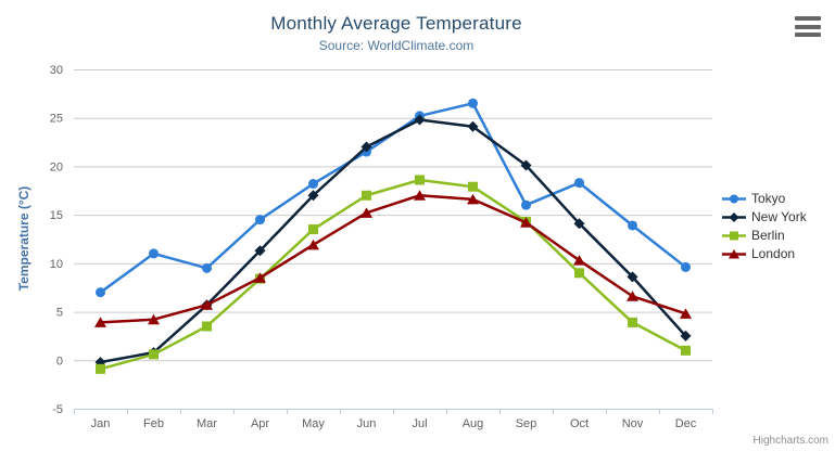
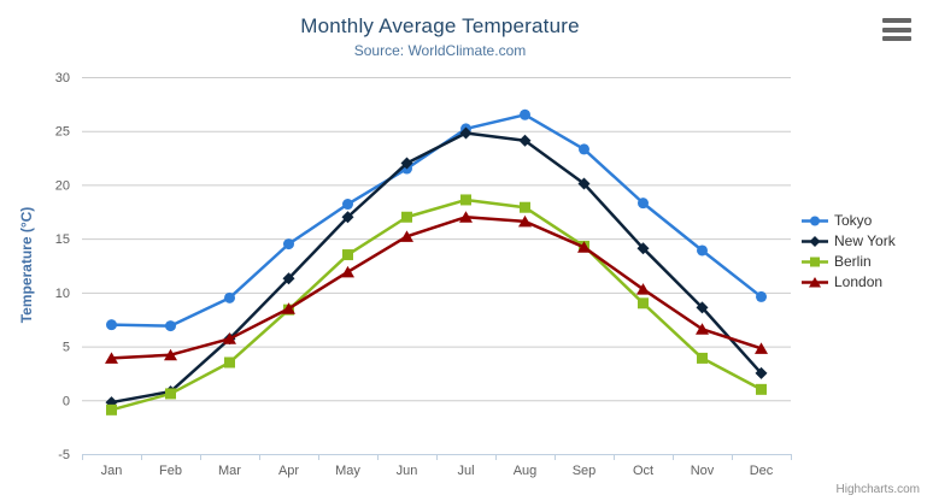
Tokyo/Feb: 11 -> 7
Tokyo/Sep: 16 -> 23
